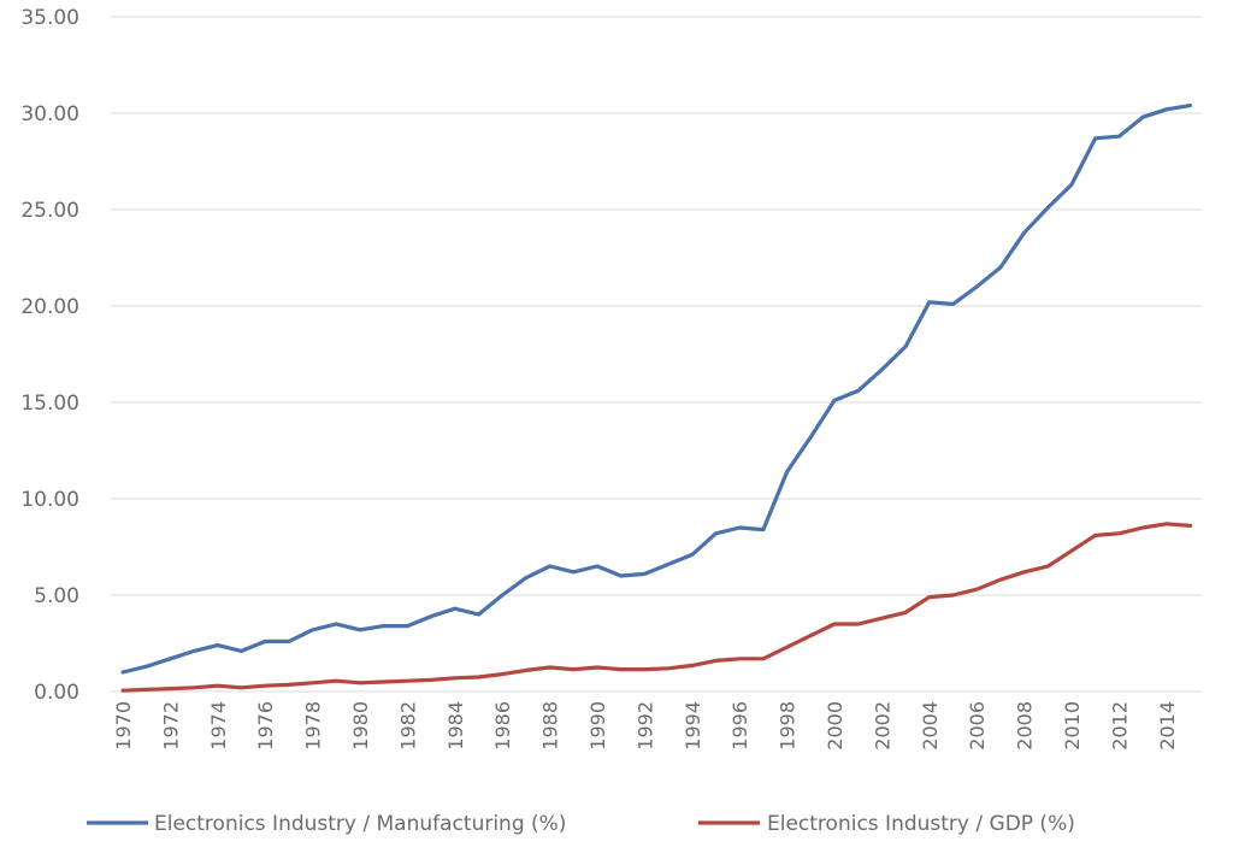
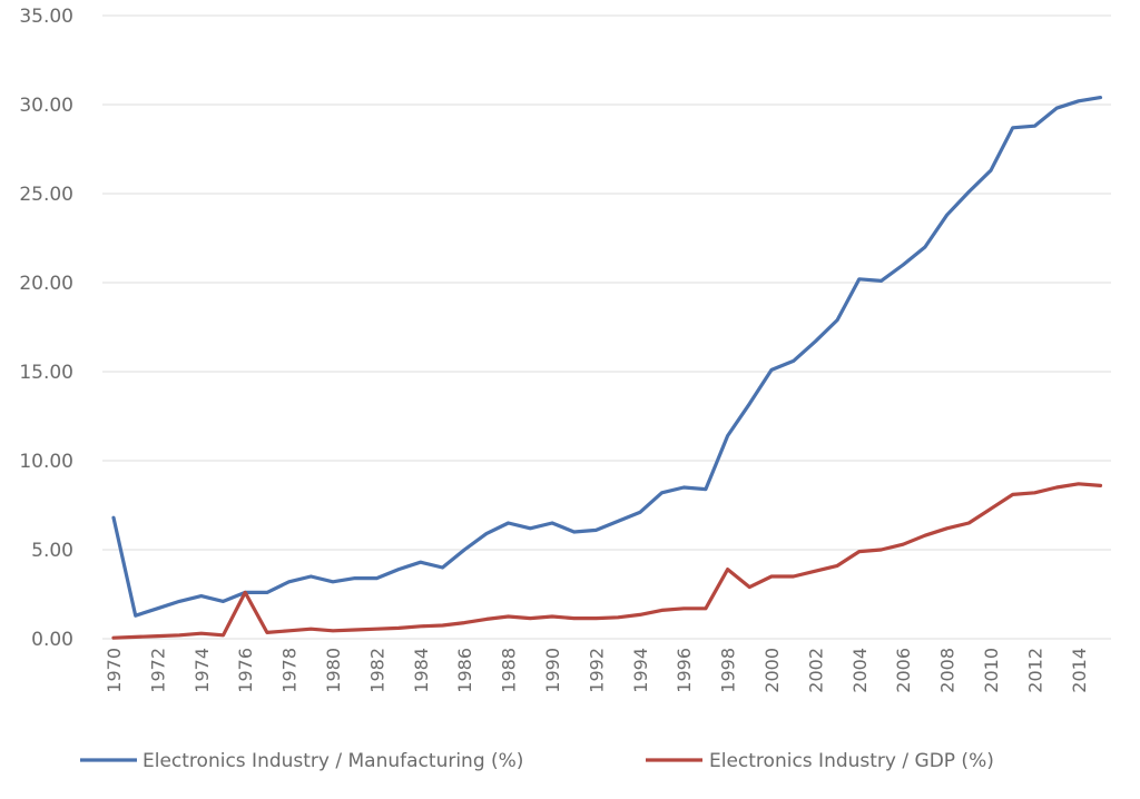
Electronics Industry / Manufacturing (%)/1970: 1.0 -> 6.8
Electronics Industry / GDP (%)/1976: 0.3 -> 2.6
Electronics Industry / GDP (%)/1998: 2.3 -> 3.9
